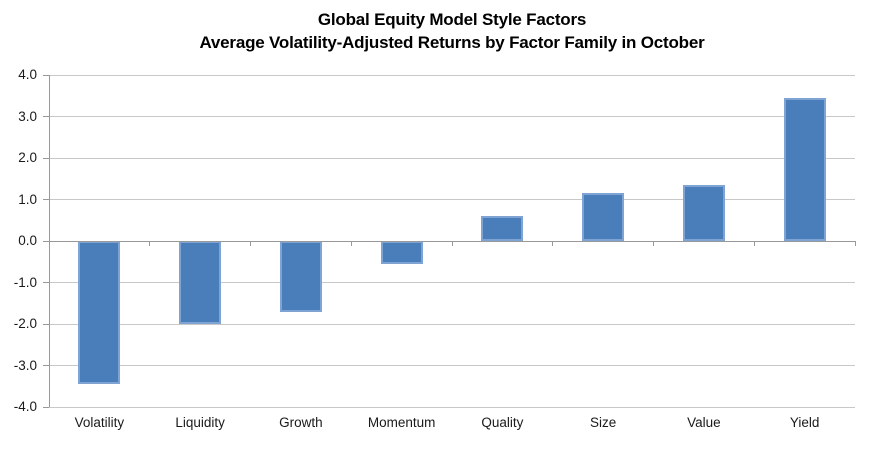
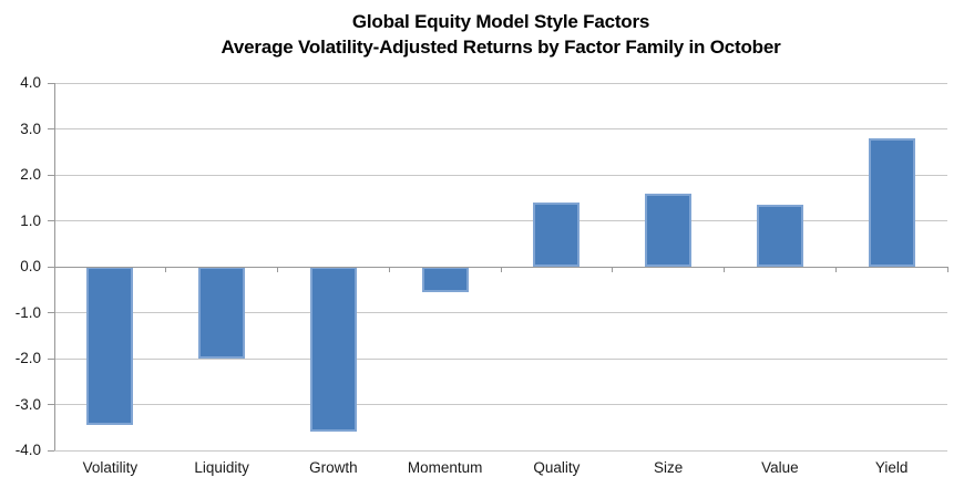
Growth: -1.7 -> -3.6
Quality: 0.6 -> 1.4
Size: 1.1 -> 1.6
Yield: 3.5 -> 2.8
